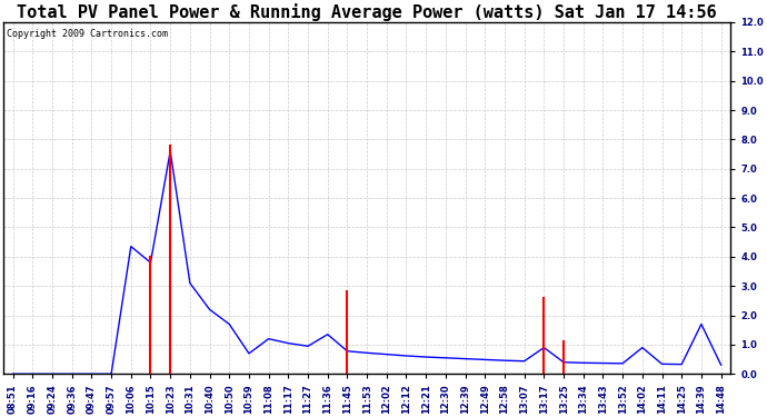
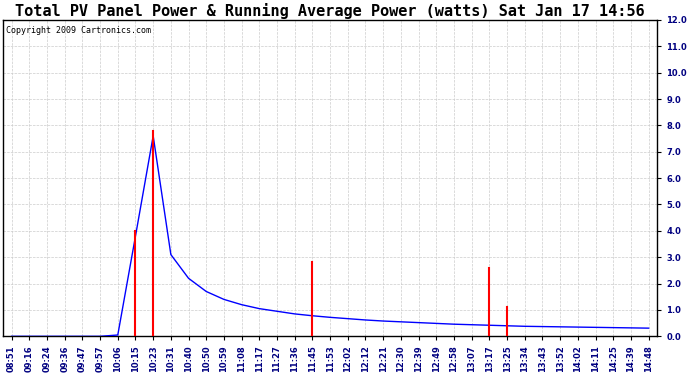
10:06: 4.35 -> 0.05
10:59: 0.70 -> 1.40
11:36: 1.35 -> 0.85
13:17: 0.90 -> 0.42
14:02: 0.90 -> 0.35
14:39: 1.70 -> 0.32
